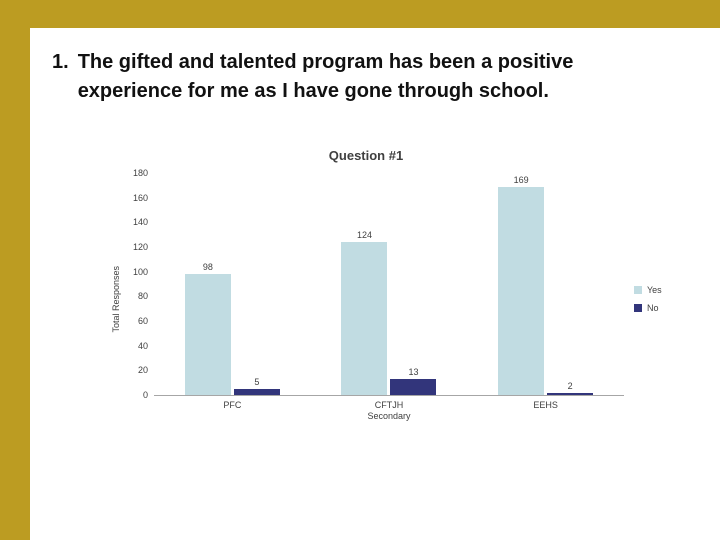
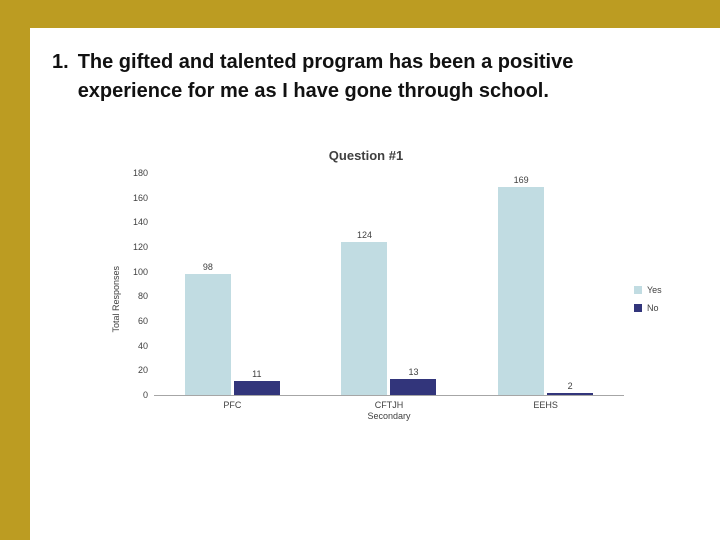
No/PFC: 5 -> 11
